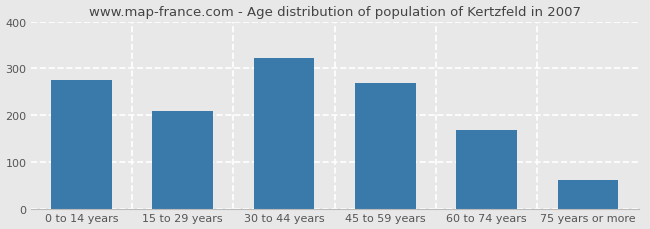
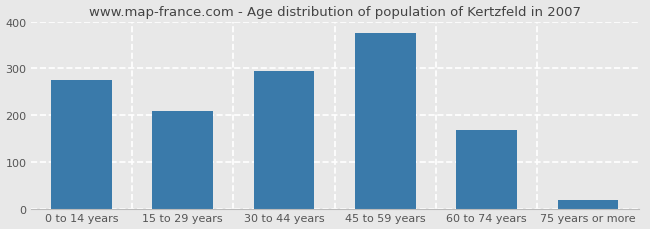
30 to 44 years: 322 -> 295
45 to 59 years: 270 -> 375
75 years or more: 62 -> 20
